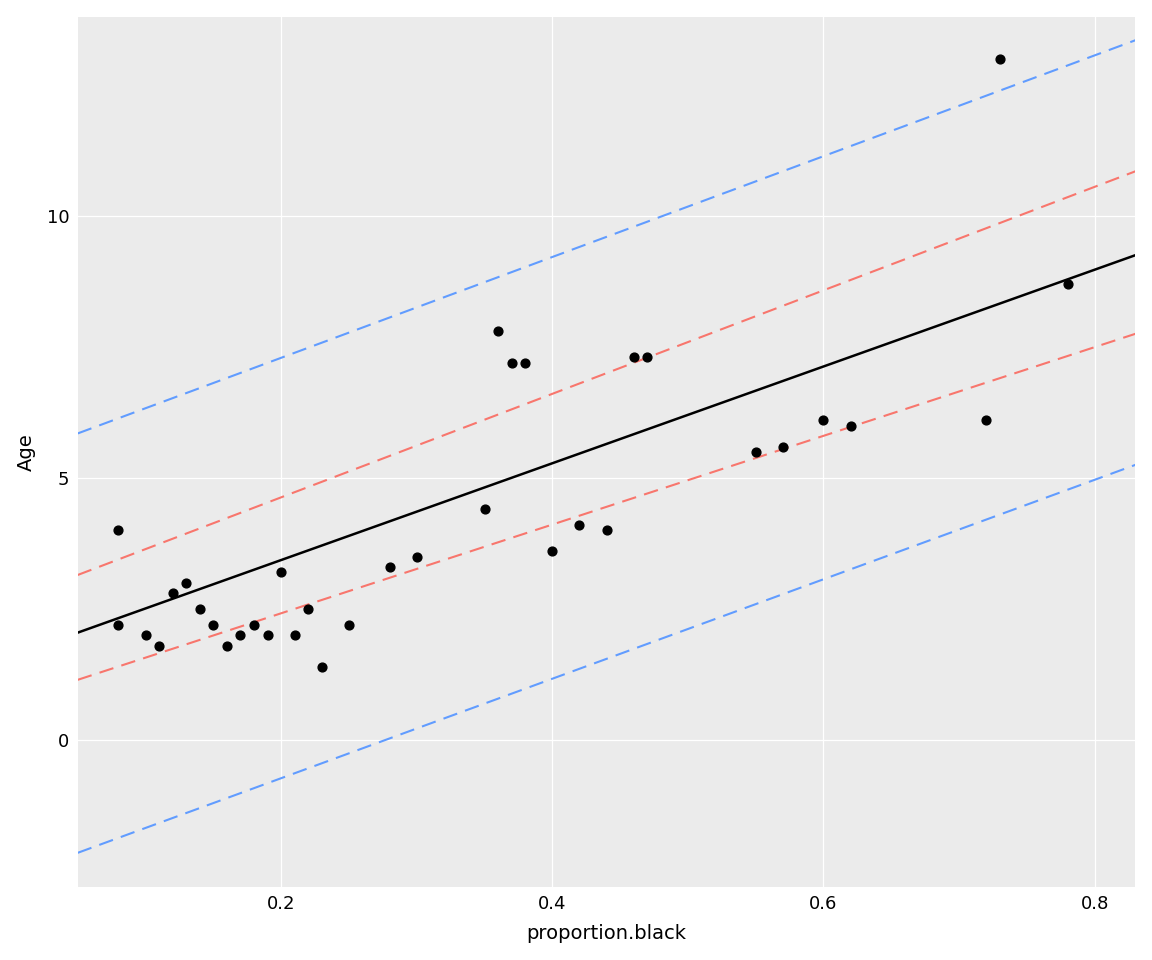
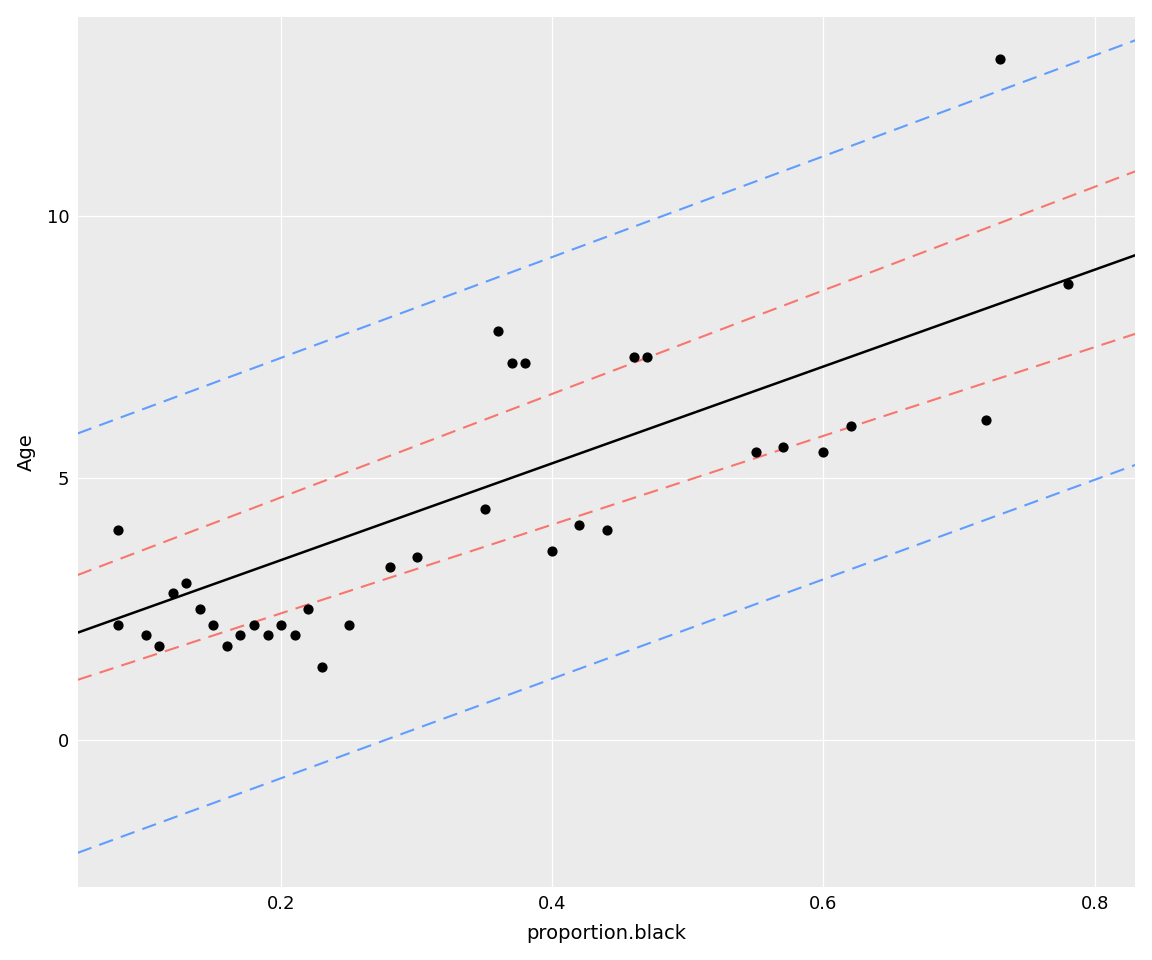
0.2: 3.2 -> 2.2
0.6: 6.1 -> 5.5
